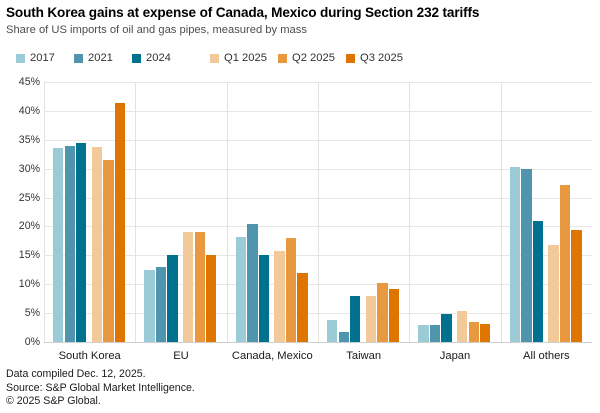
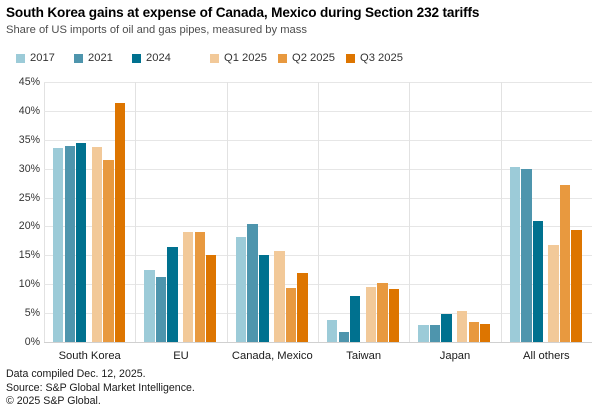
2021/EU: 13% -> 11%
2024/EU: 15% -> 16%
Q2 2025/Canada, Mexico: 18% -> 9%
Q1 2025/Taiwan: 8% -> 10%
